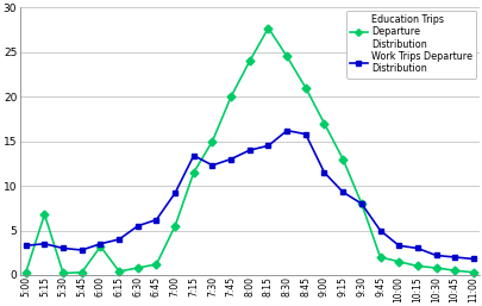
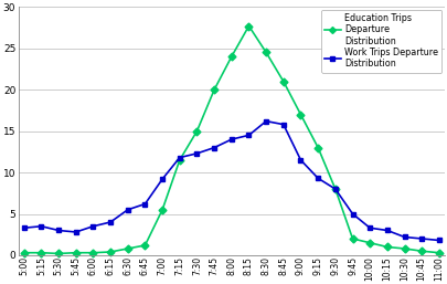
Education Trips Departure Distribution/5:15: 6.8 -> 0.3
Education Trips Departure Distribution/6:00: 3.2 -> 0.3
Work Trips Departure Distribution/7:15: 13.4 -> 11.8
